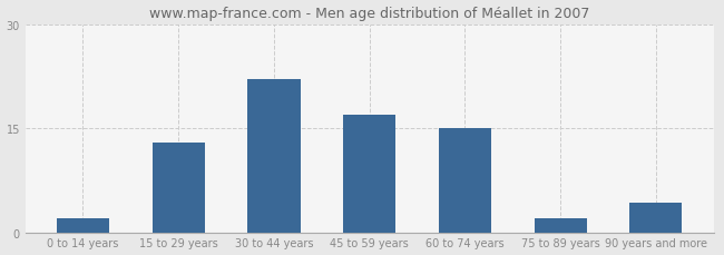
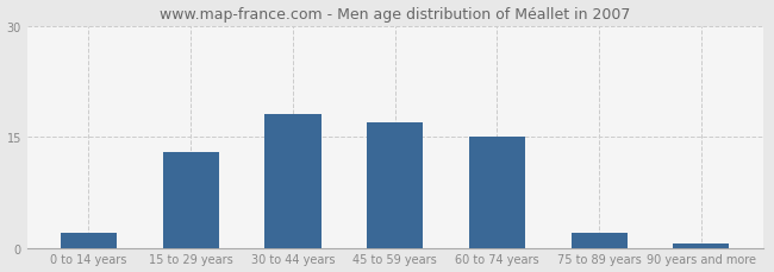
30 to 44 years: 22.0 -> 18.0
90 years and more: 4.2 -> 0.5
